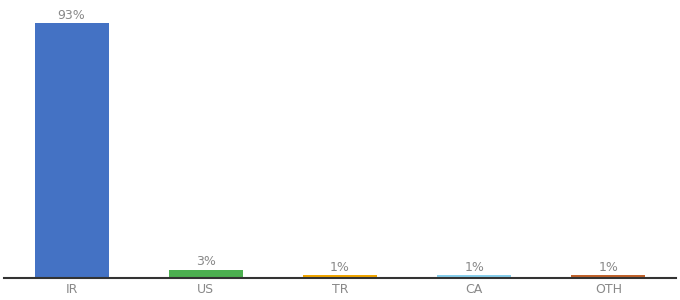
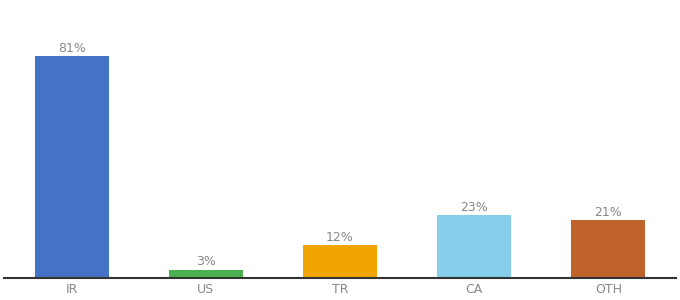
IR: 93% -> 81%
TR: 1% -> 12%
CA: 1% -> 23%
OTH: 1% -> 21%
